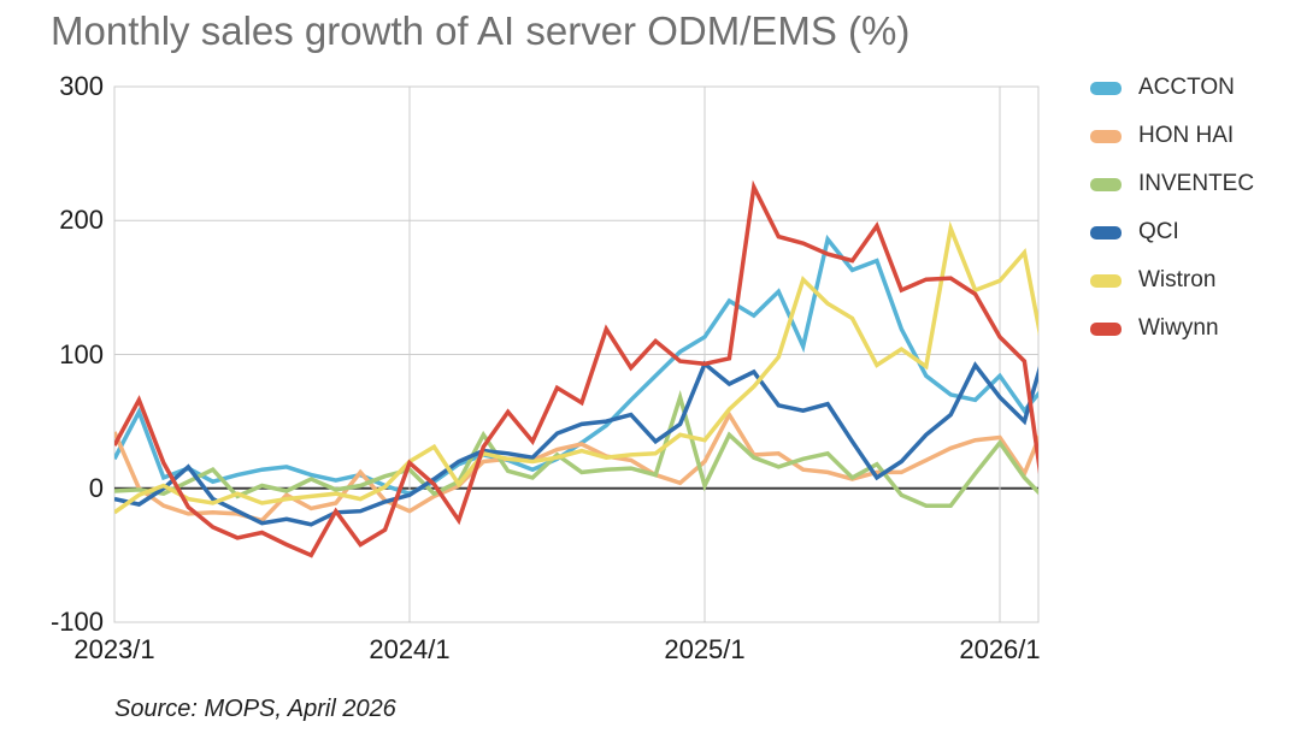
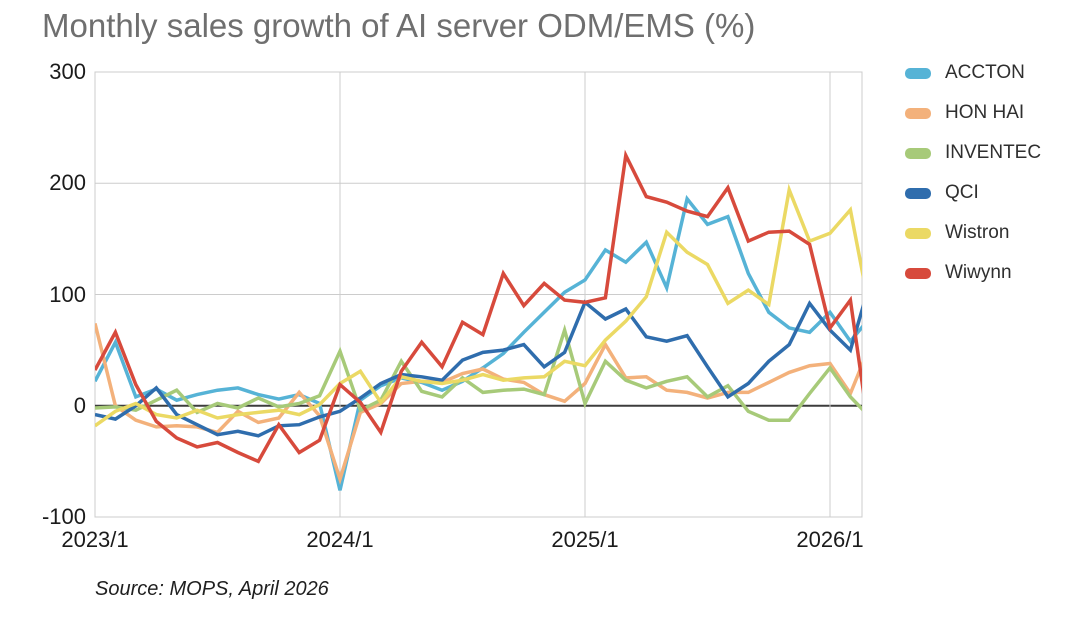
HON HAI/2023/1: 42 -> 74
ACCTON/2024/1: -4 -> -76
HON HAI/2024/1: -17 -> -66
INVENTEC/2024/1: 14 -> 49
Wiwynn/2026/1: 113 -> 70
